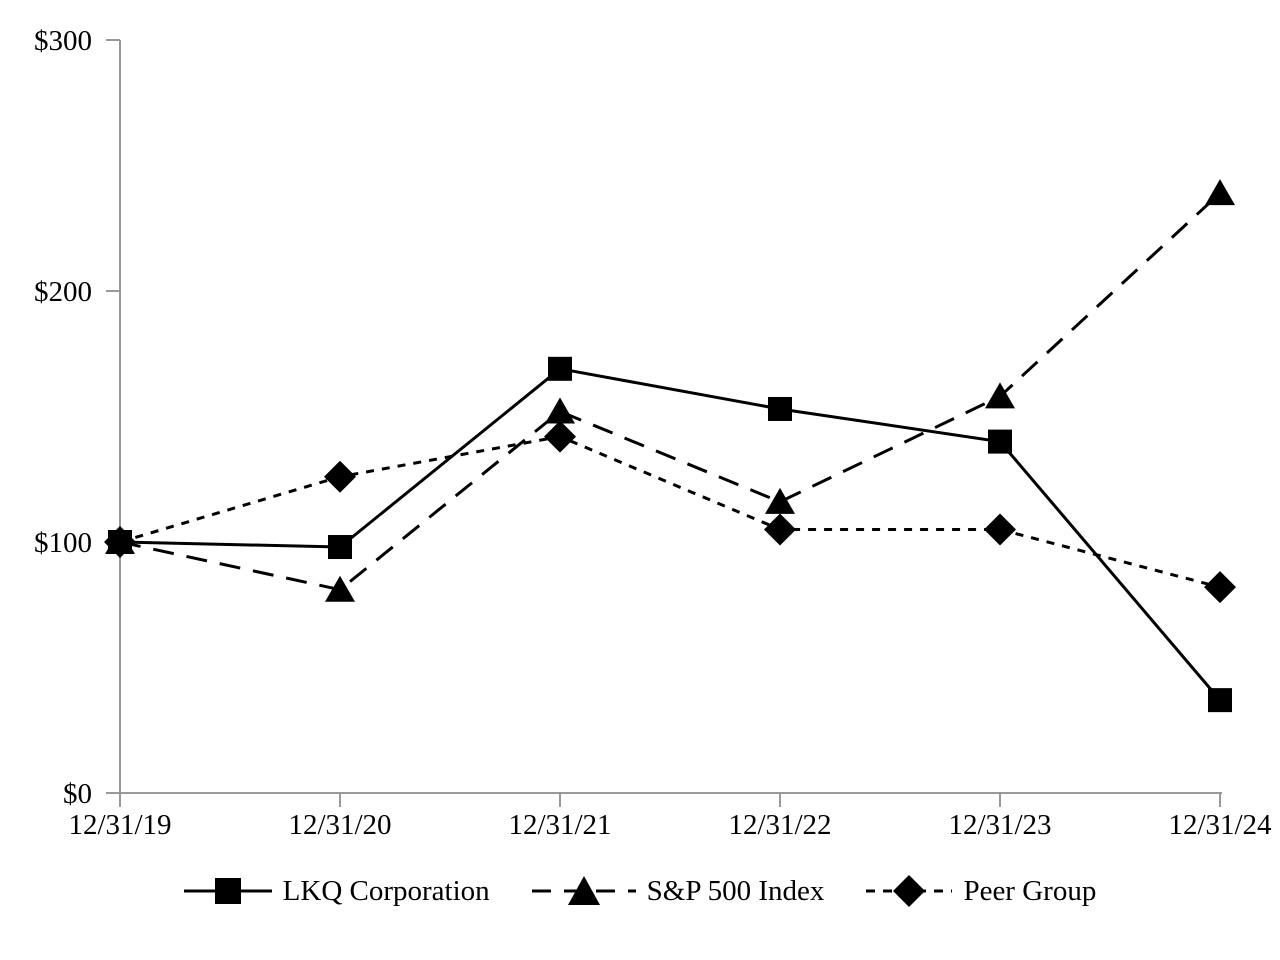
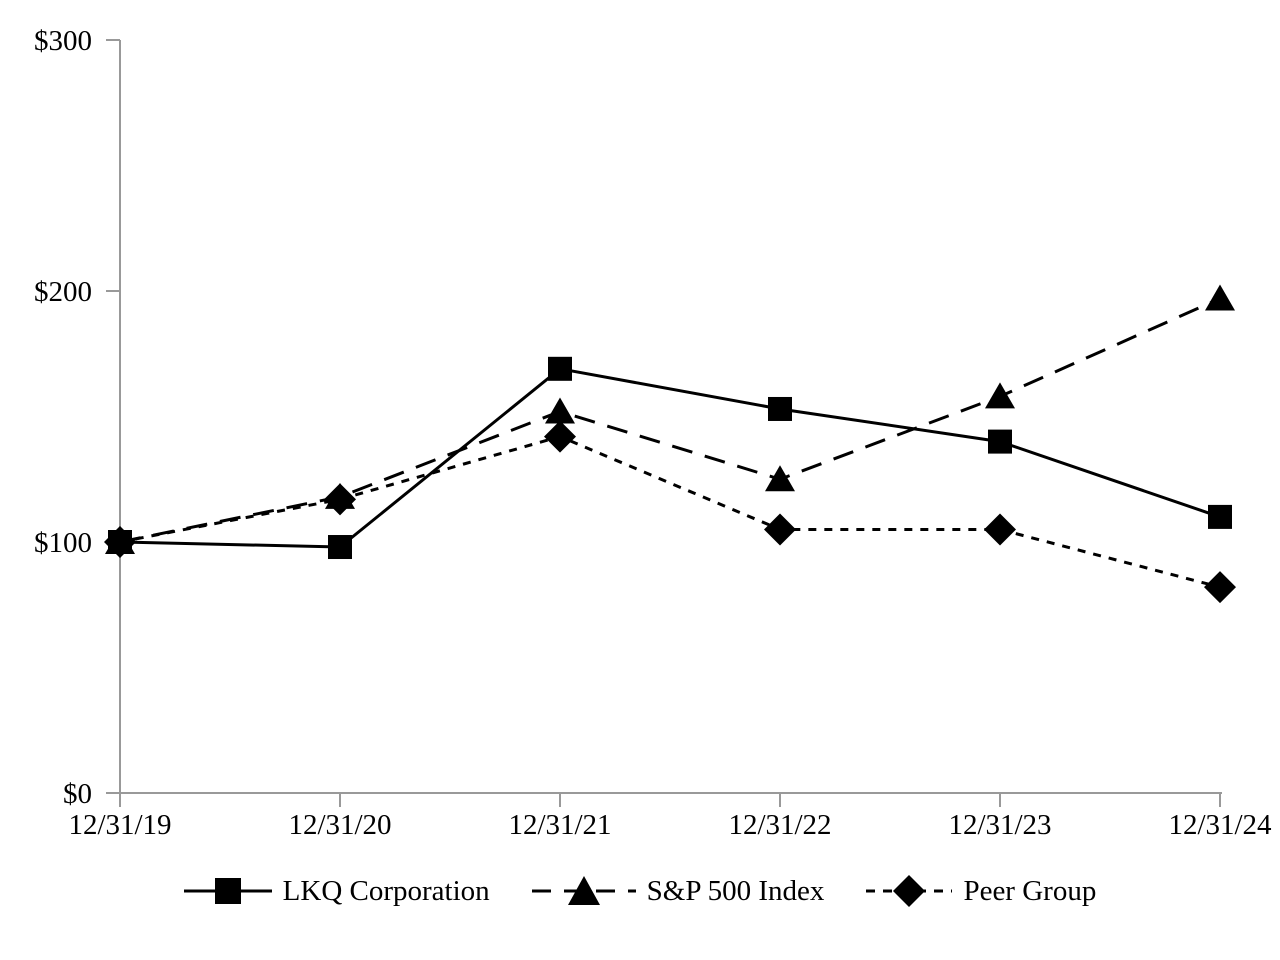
S&P 500 Index/12/31/20: $81 -> $118
Peer Group/12/31/20: $126 -> $117
S&P 500 Index/12/31/22: $116 -> $125
LKQ Corporation/12/31/24: $37 -> $110
S&P 500 Index/12/31/24: $239 -> $197
